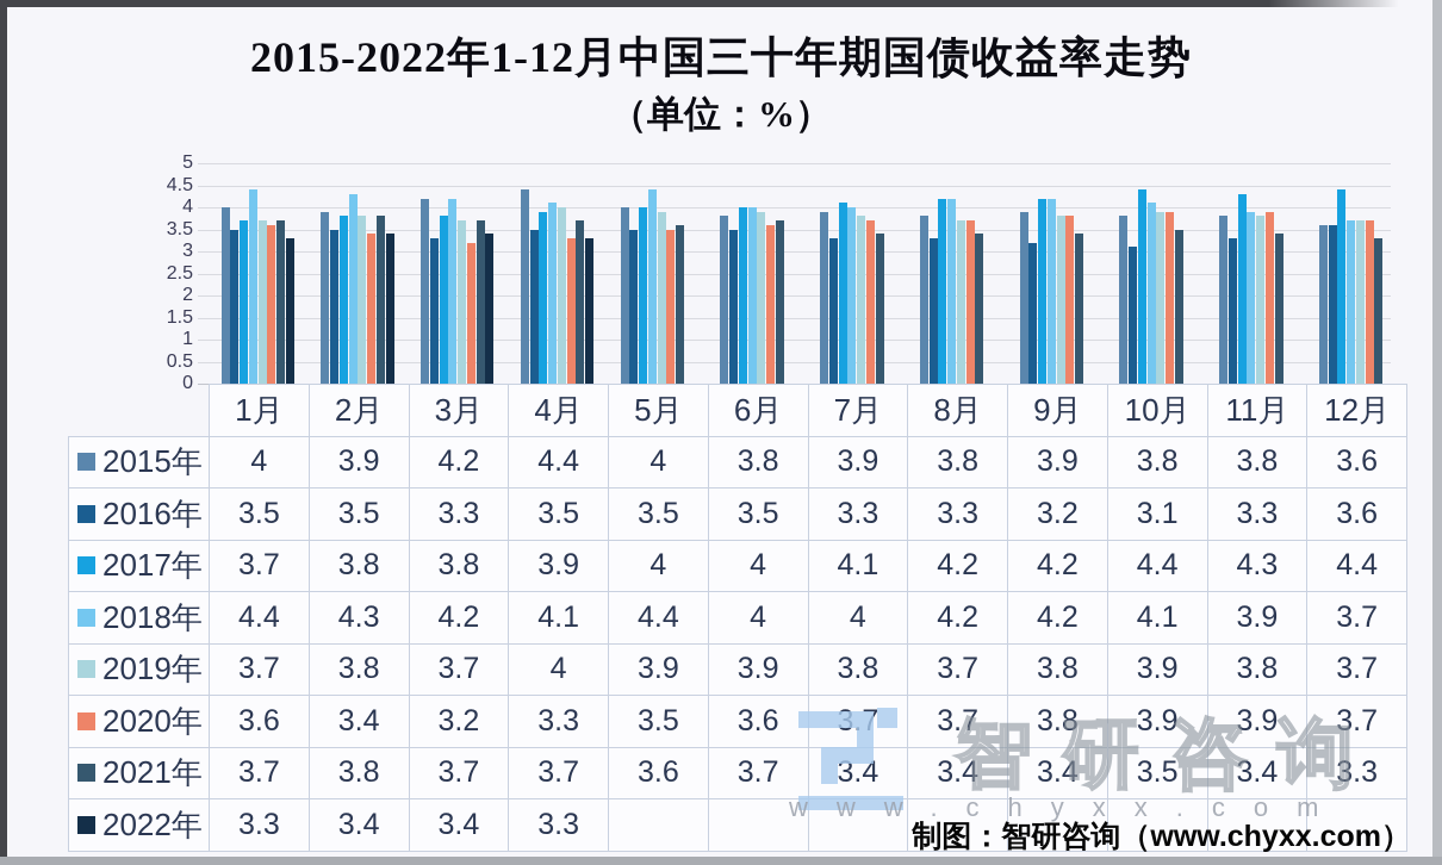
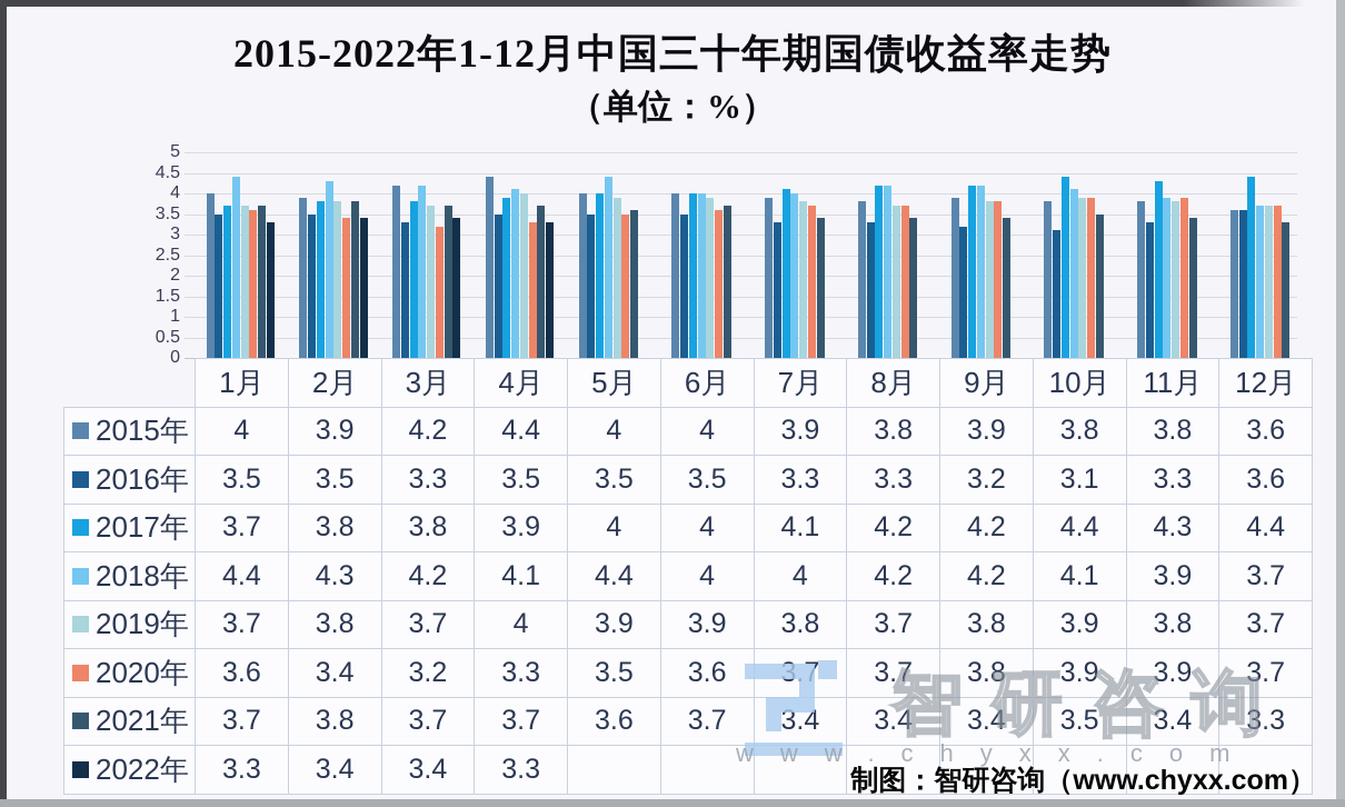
2015年/6月: 3.8 -> 4
